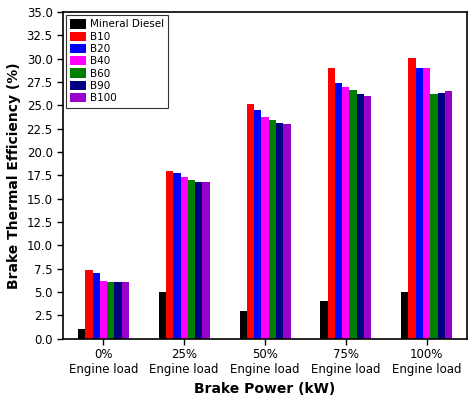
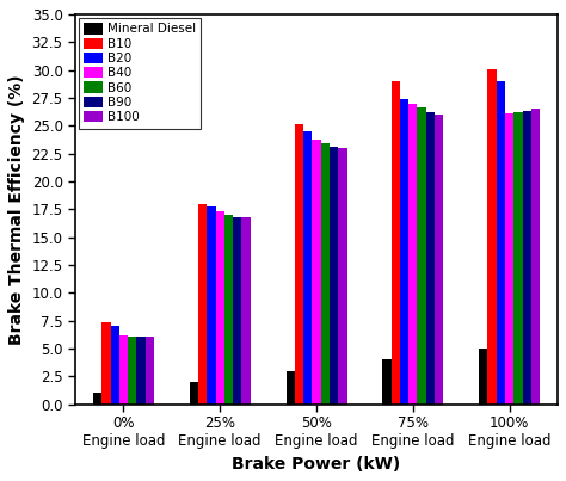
Mineral Diesel/25% Engine load: 5 -> 2
B40/100% Engine load: 29.0 -> 26.1
